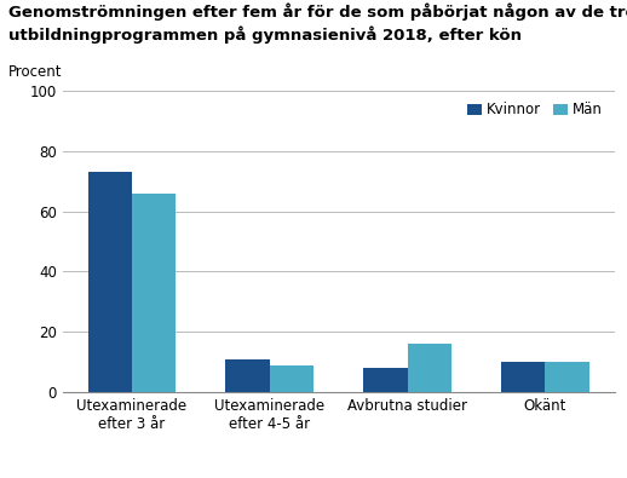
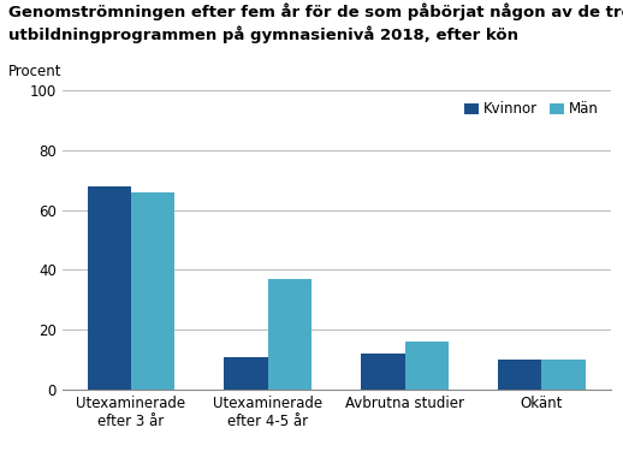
Kvinnor/Utexaminerade efter 3 år: 73 -> 68
Män/Utexaminerade efter 4-5 år: 9 -> 37
Kvinnor/Avbrutna studier: 8 -> 12
